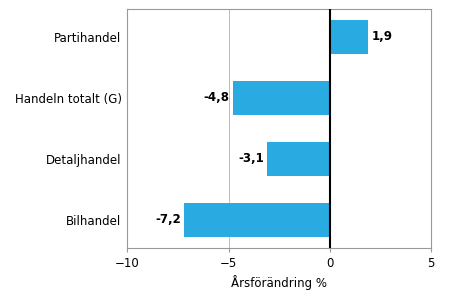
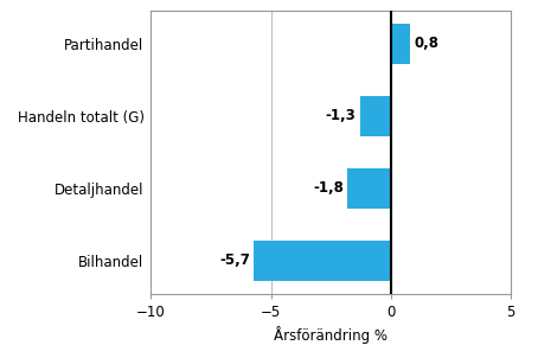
Partihandel: 1,9 -> 0,8
Handeln totalt (G): -4,8 -> -1,3
Detaljhandel: -3,1 -> -1,8
Bilhandel: -7,2 -> -5,7
